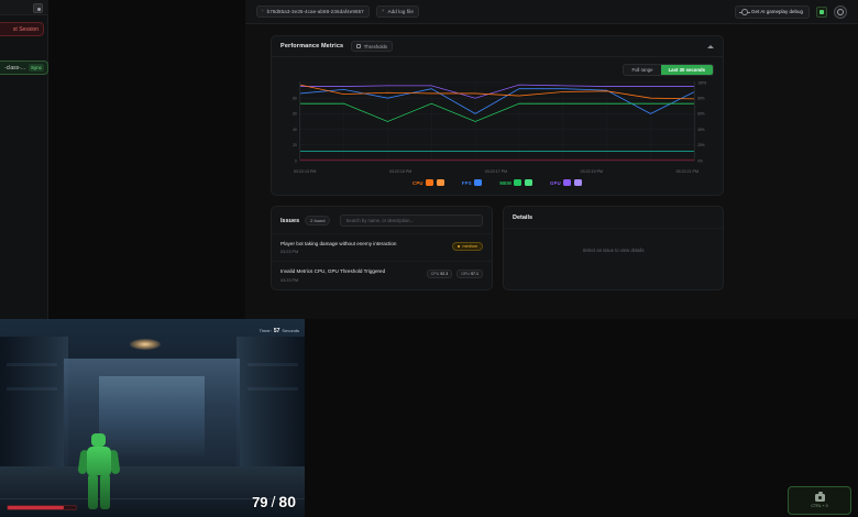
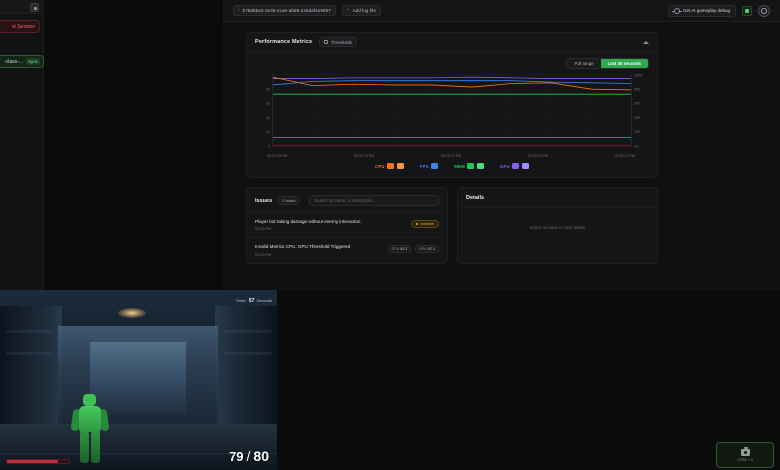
FPS/03:22:15 PM: 80% -> 90%
MEM/03:22:15 PM: 50% -> 70%
GPU/03:22:17 PM: 80% -> 100%
FPS/03:22:17 PM: 60% -> 90%
MEM/03:22:17 PM: 50% -> 70%
FPS/03:22:21 PM: 60% -> 90%
